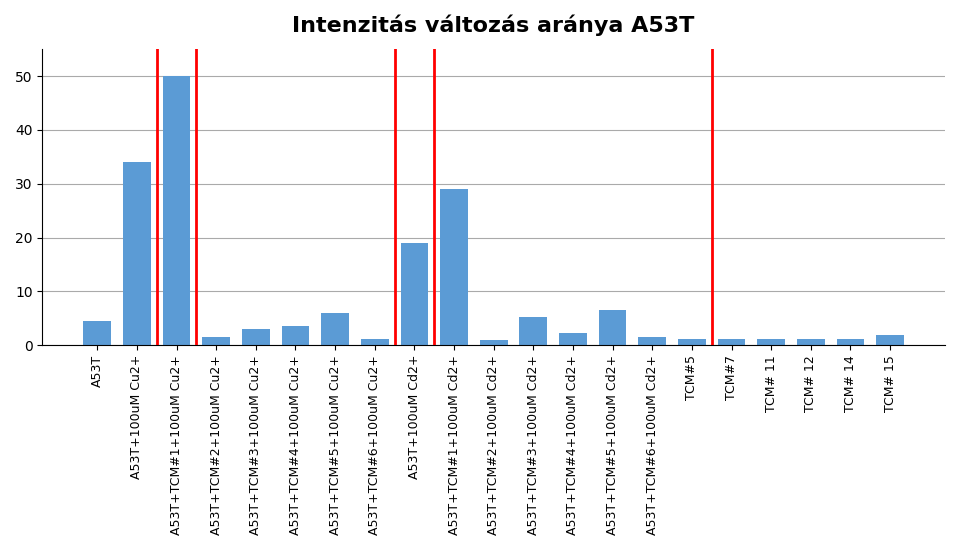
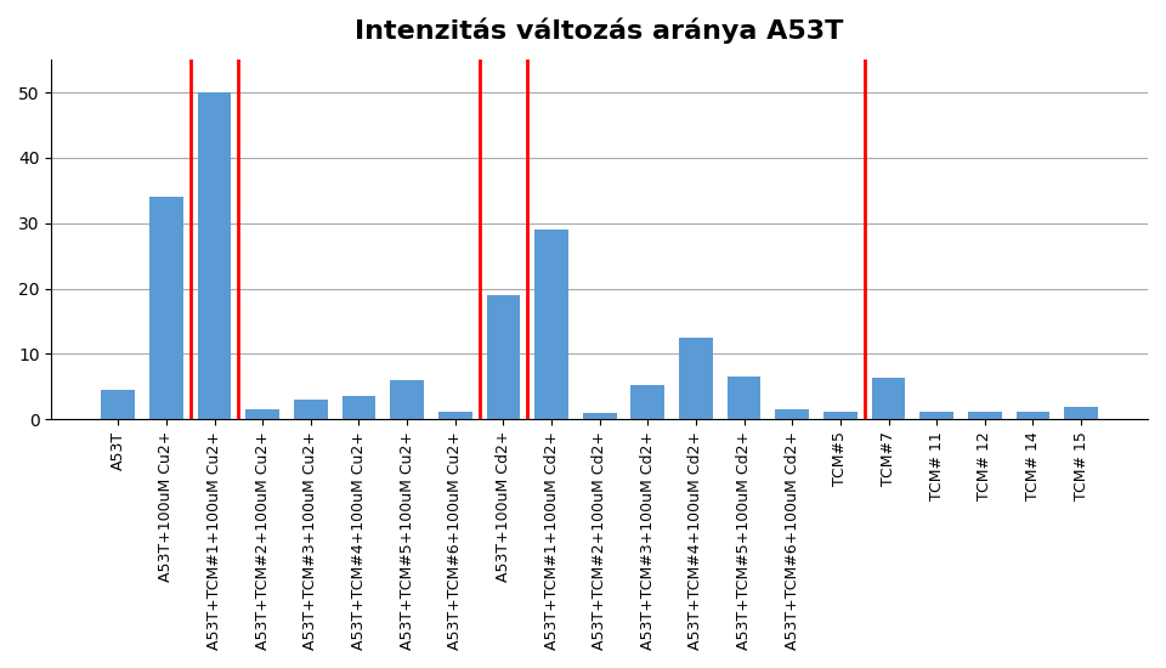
A53T+TCM#4+100uM Cd2+: 2.2 -> 12.4
TCM#7: 1.2 -> 6.4
